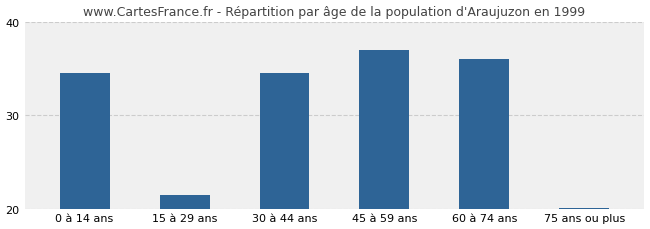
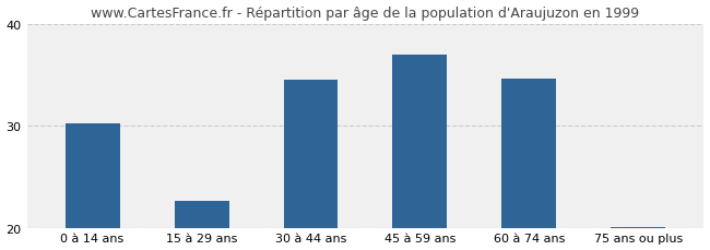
0 à 14 ans: 34.5 -> 30.2
15 à 29 ans: 21.5 -> 22.6
60 à 74 ans: 36.0 -> 34.6
